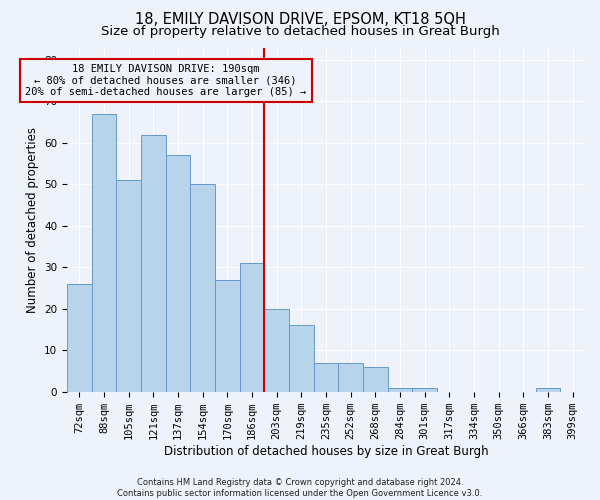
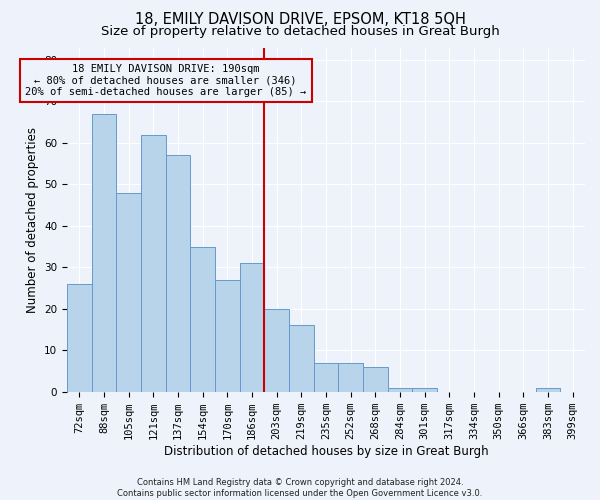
105sqm: 51 -> 48
154sqm: 50 -> 35
